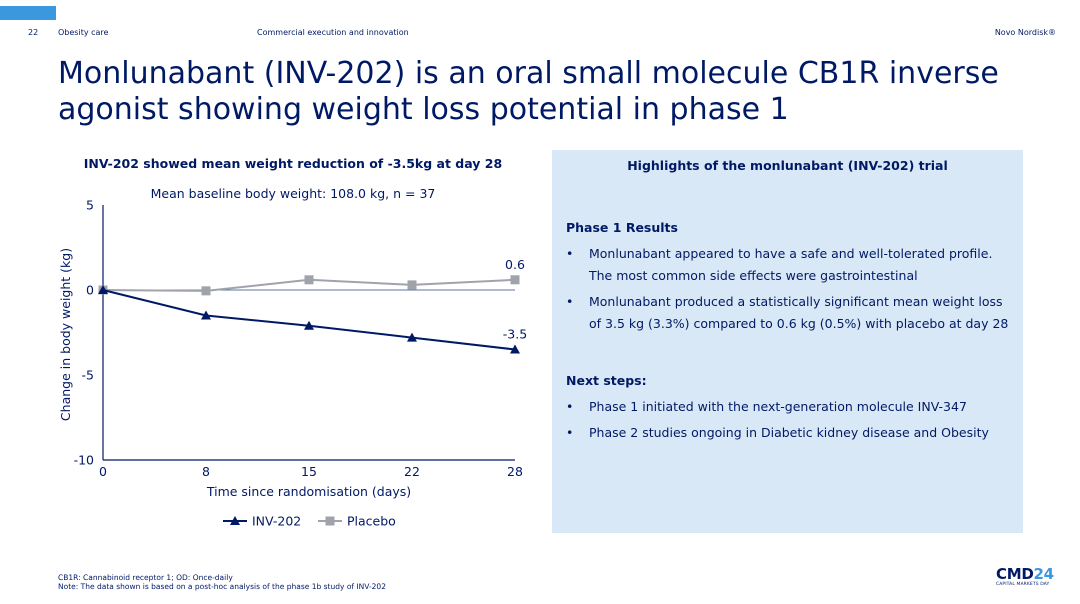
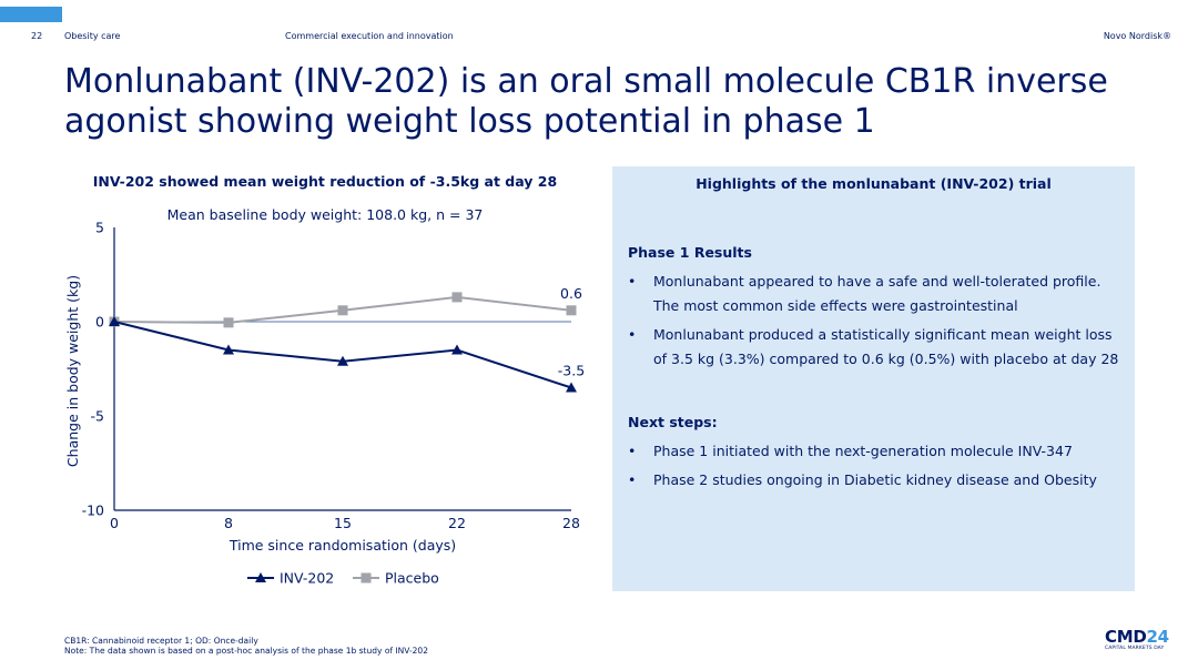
INV-202/22: -2.8 -> -1.5
Placebo/22: 0.3 -> 1.3
